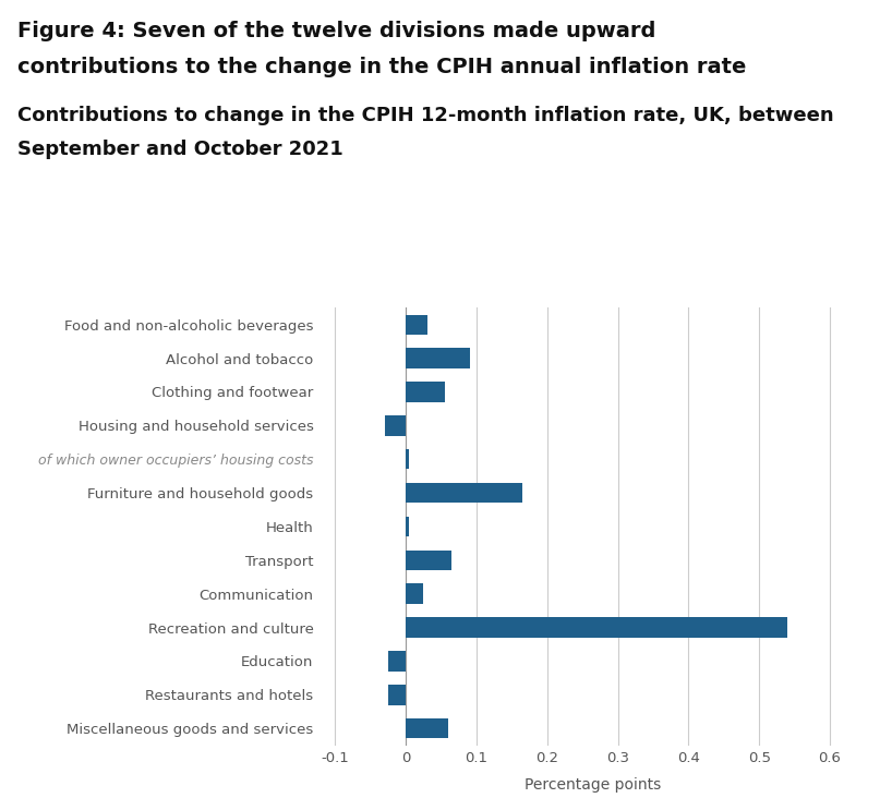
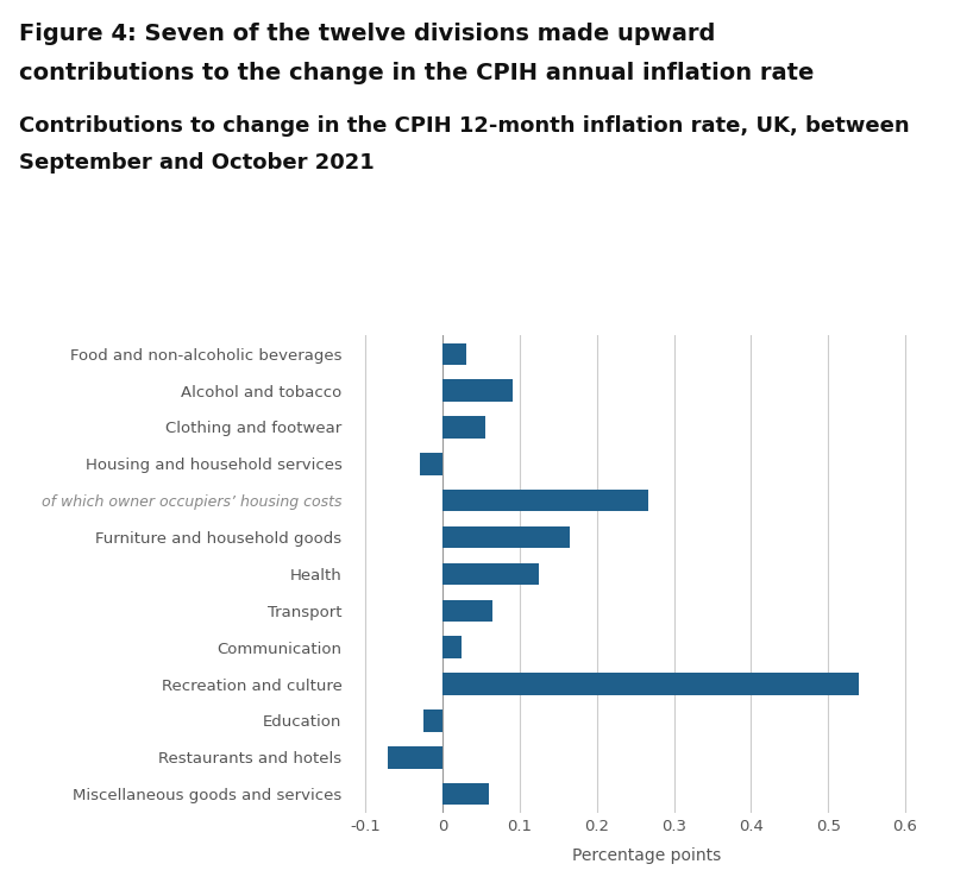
of which owner occupiers’ housing costs: 0.004 -> 0.266
Health: 0.004 -> 0.124
Restaurants and hotels: -0.025 -> -0.072
